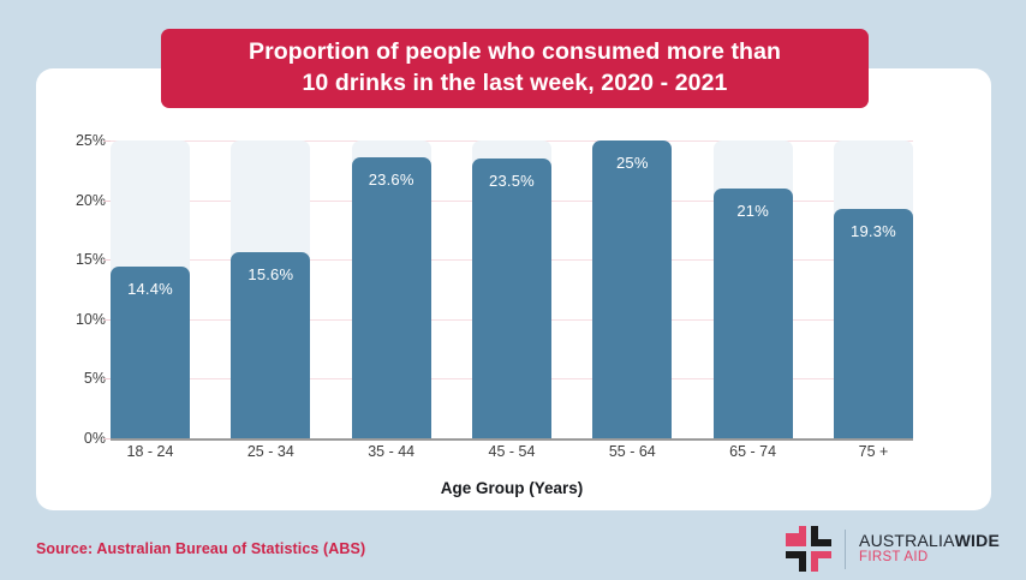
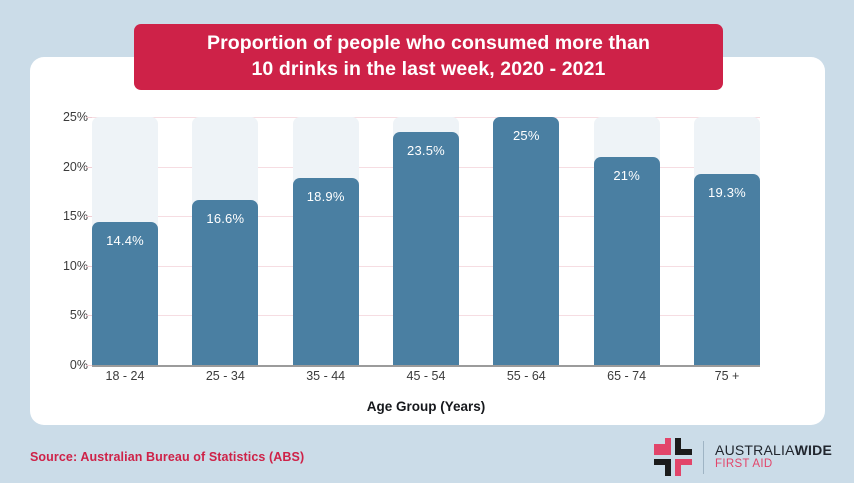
25 - 34: 15.6% -> 16.6%
35 - 44: 23.6% -> 18.9%
